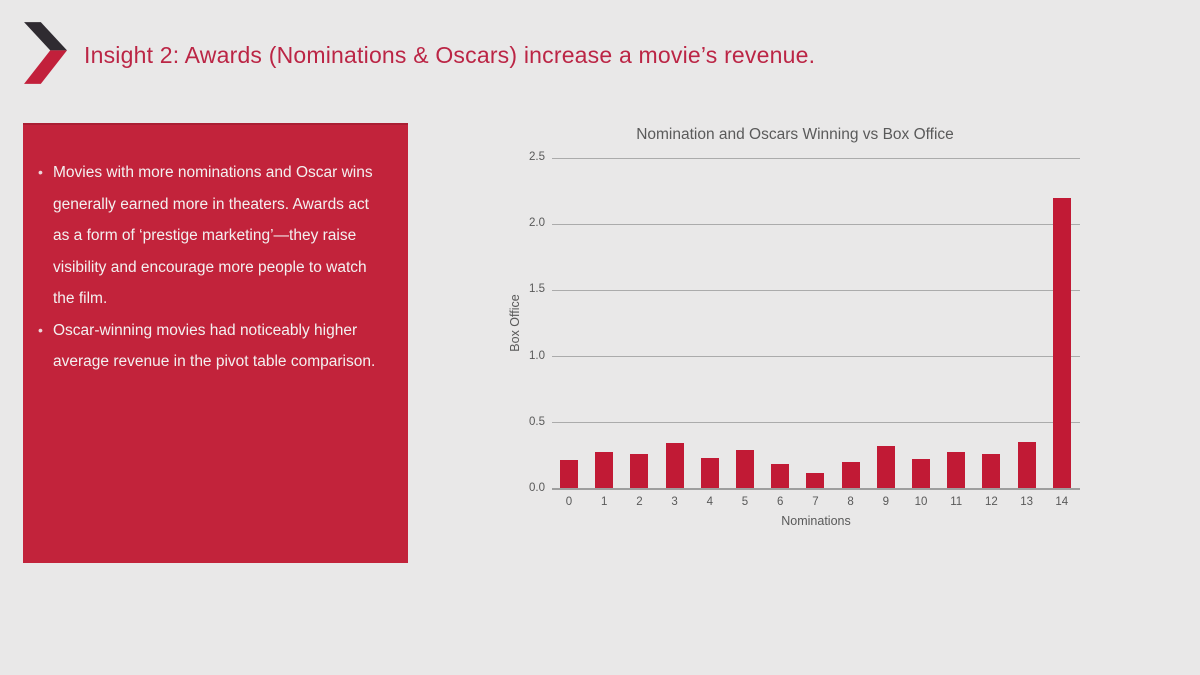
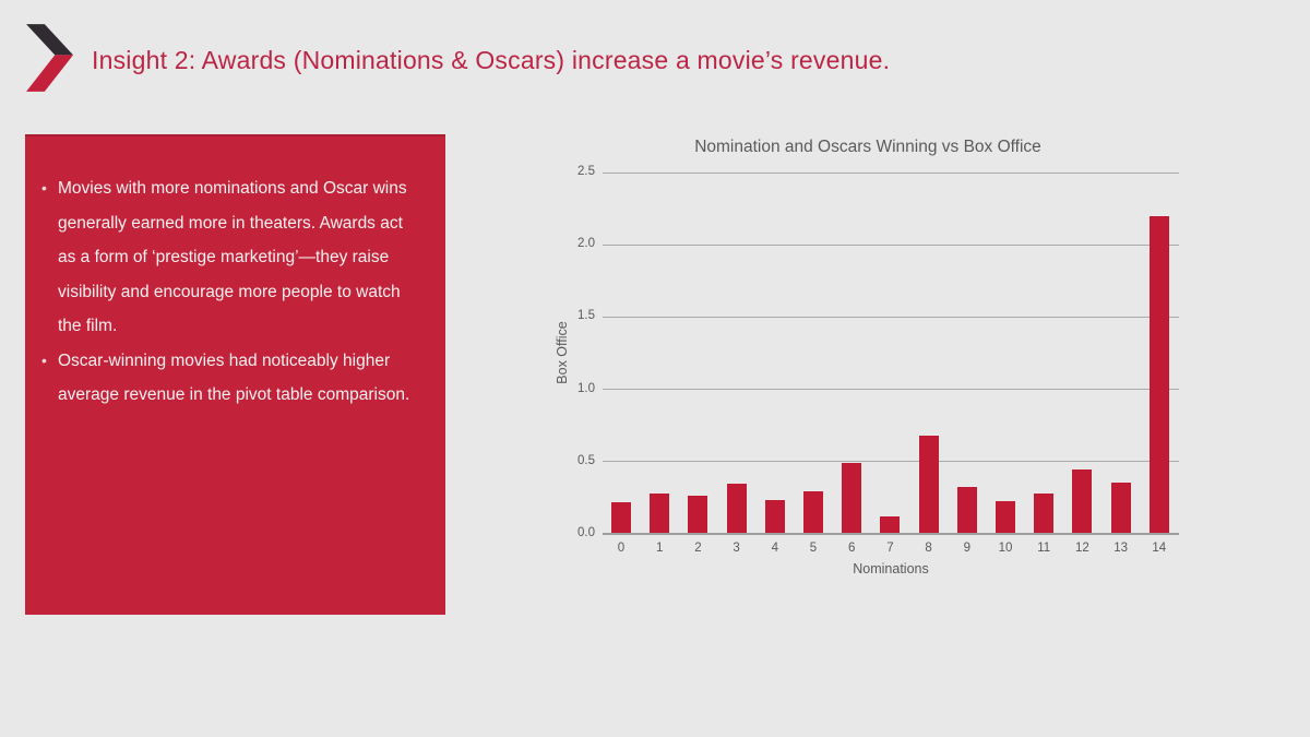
6: 0.18 -> 0.48
8: 0.20 -> 0.67
12: 0.26 -> 0.44
